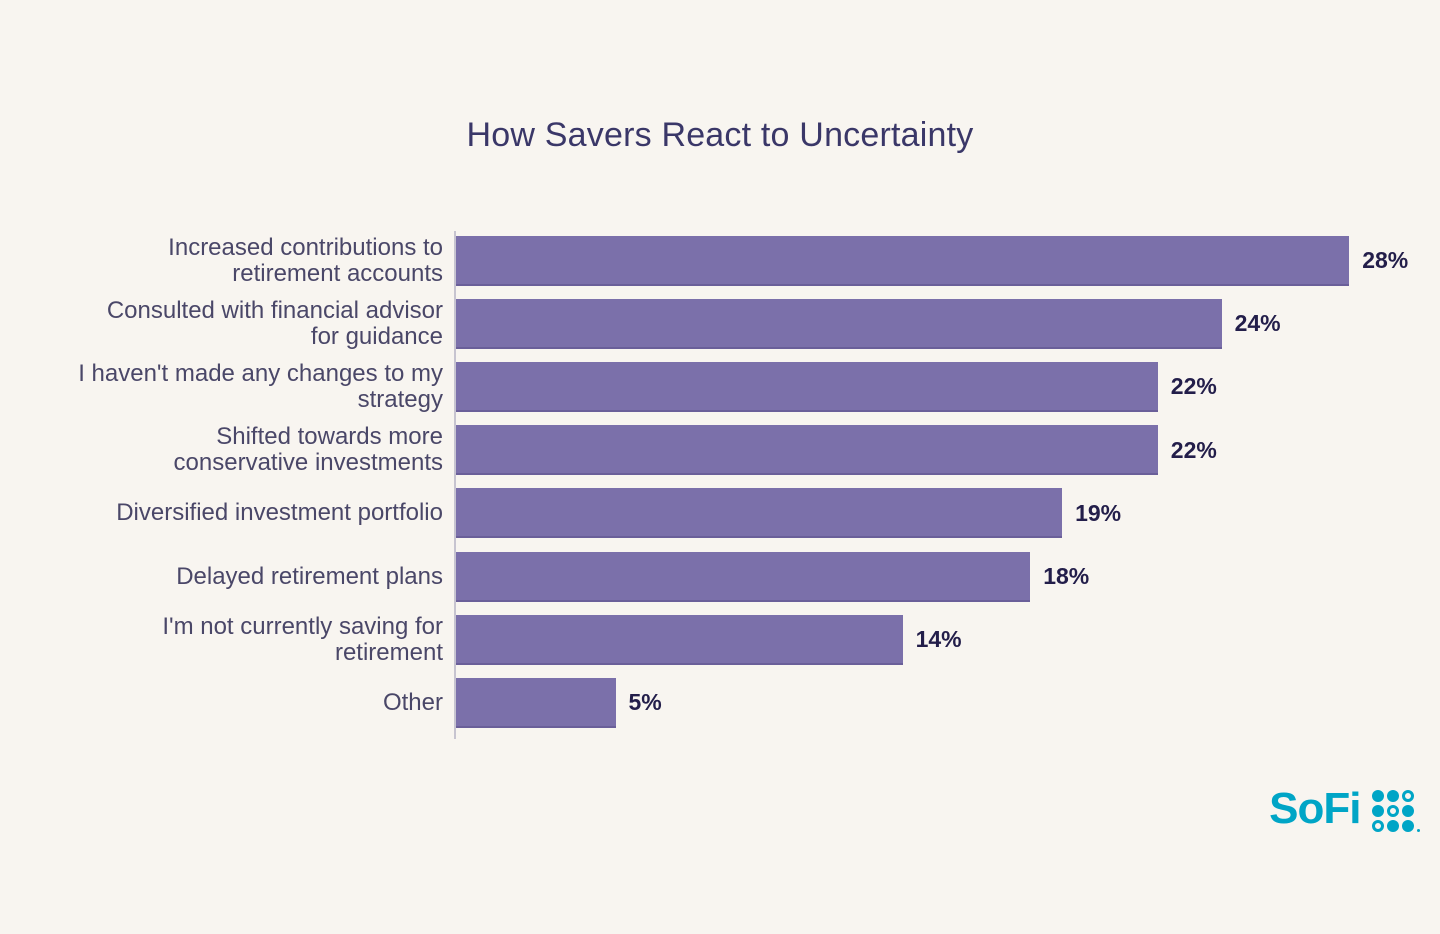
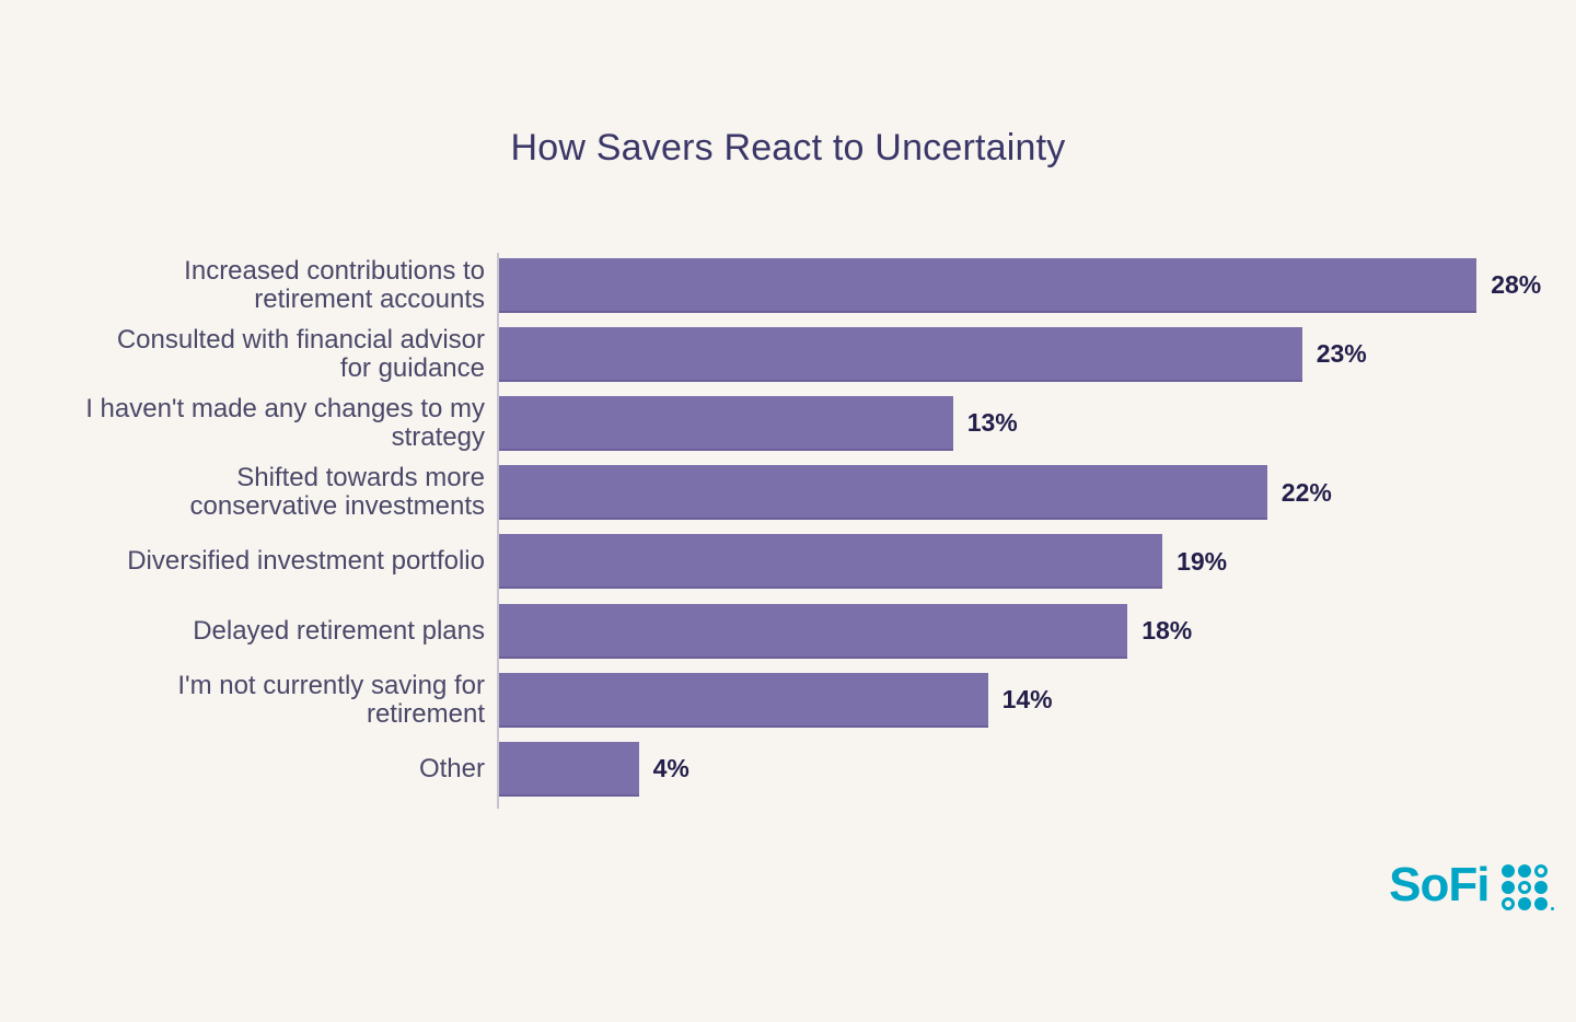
Consulted with financial advisor for guidance: 24% -> 23%
I haven't made any changes to my strategy: 22% -> 13%
Other: 5% -> 4%
